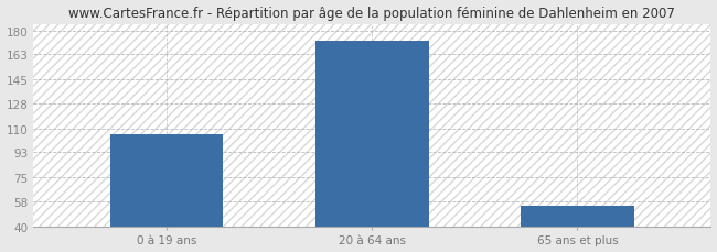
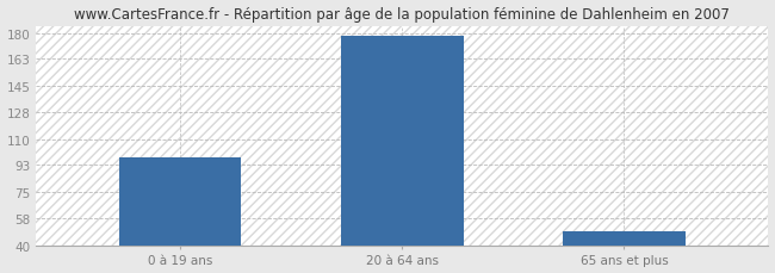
0 à 19 ans: 106 -> 98
20 à 64 ans: 173 -> 178
65 ans et plus: 55 -> 49
